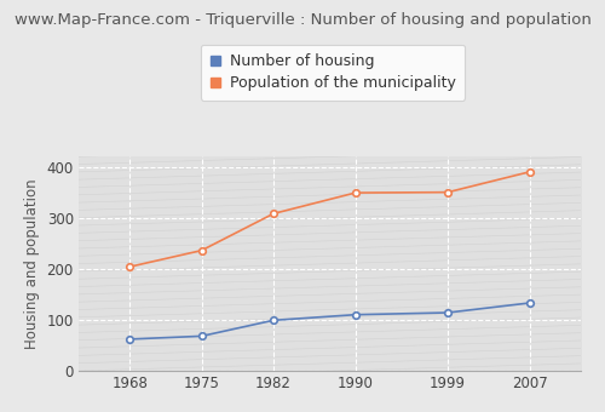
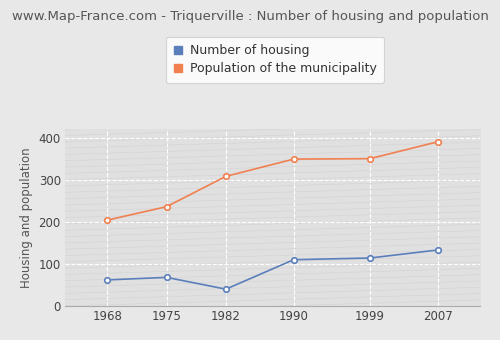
Number of housing/1982: 99 -> 40
